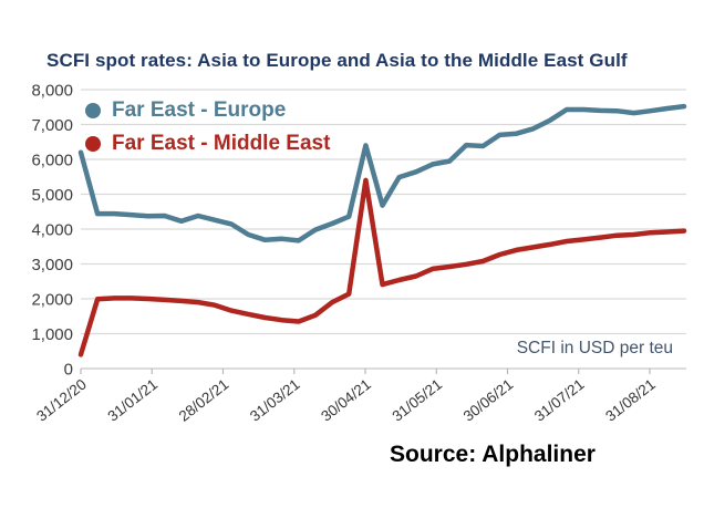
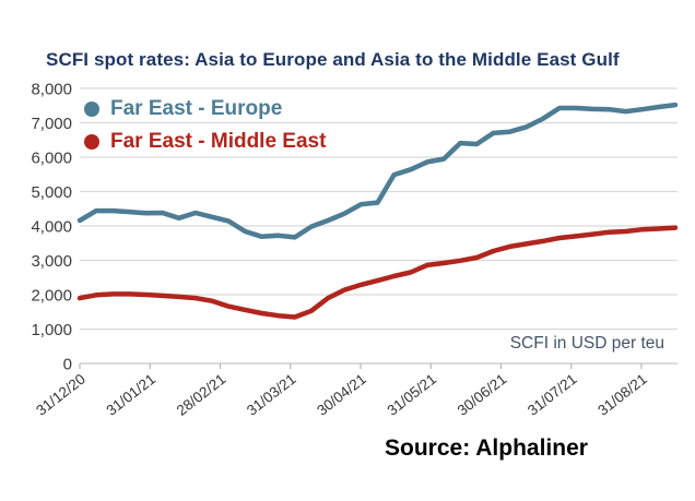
Far East - Europe/31/12/20: 6200 -> 4200
Far East - Middle East/31/12/20: 400 -> 1900
Far East - Europe/30/04/21: 6400 -> 4600
Far East - Middle East/30/04/21: 5400 -> 2300
